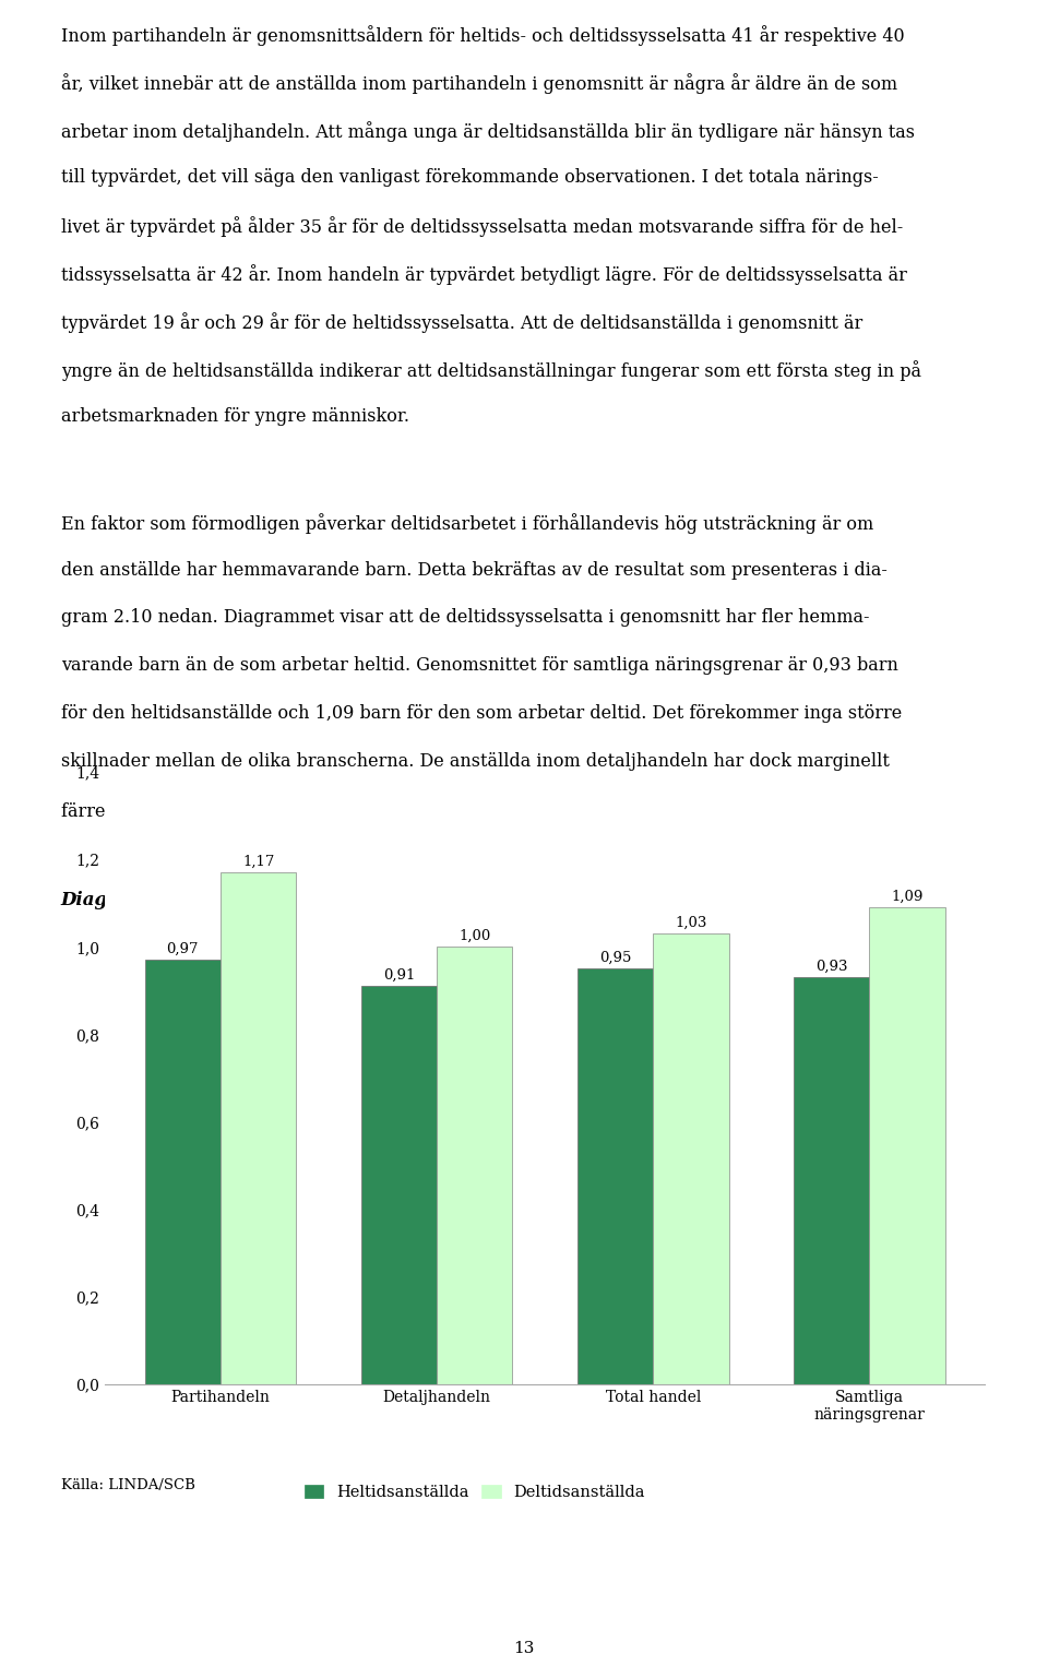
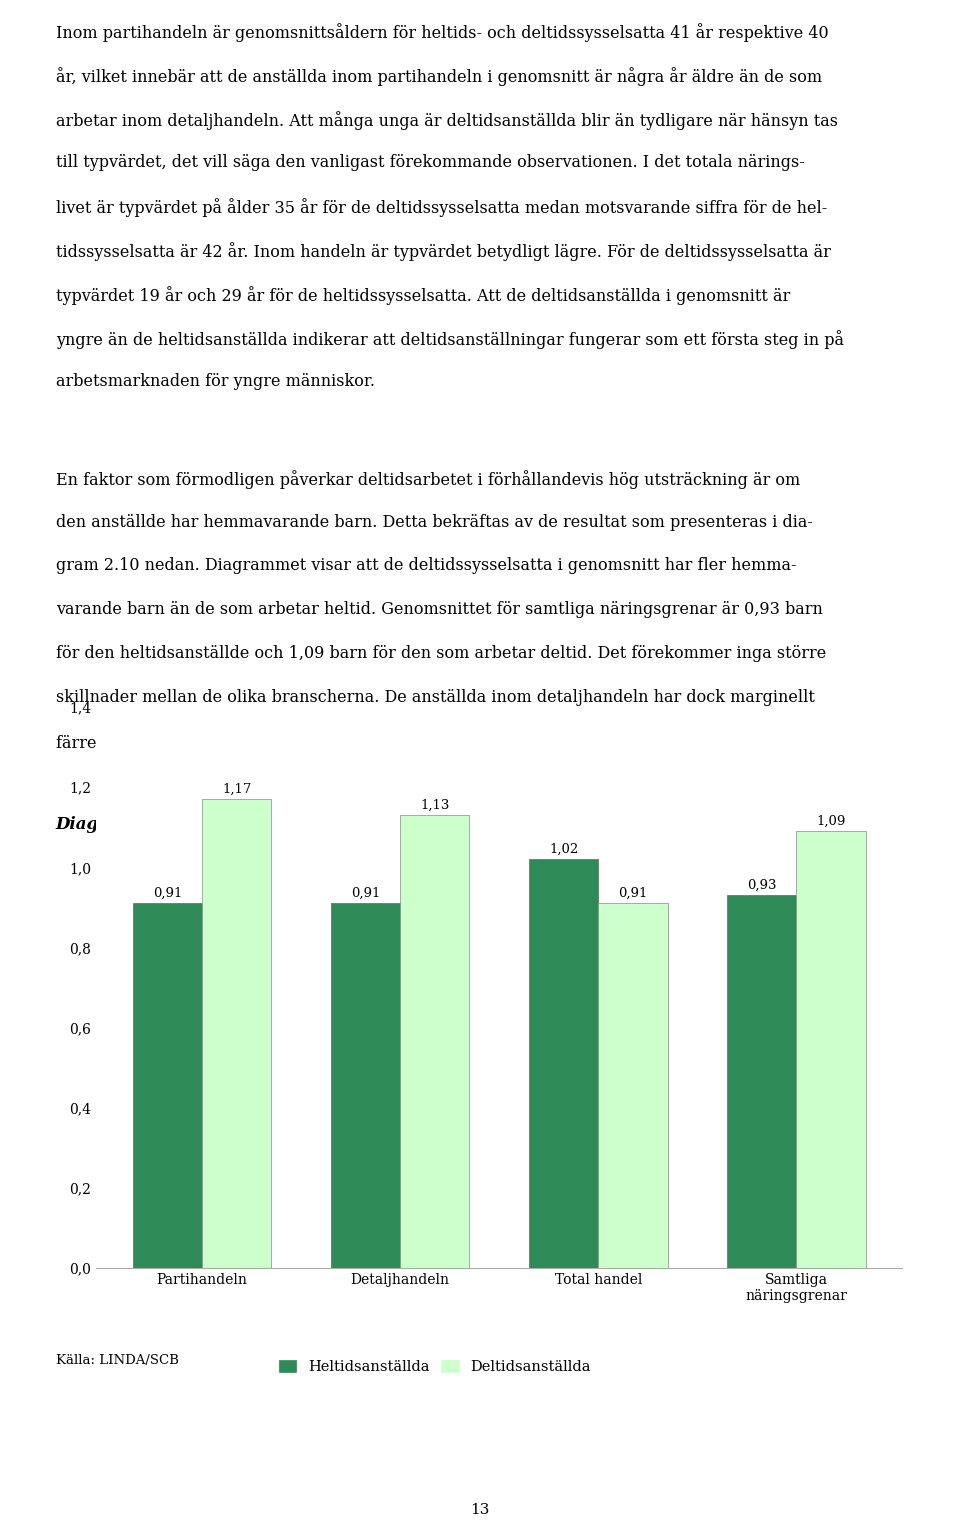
Heltidsanställda/Partihandeln: 0,97 -> 0,91
Deltidsanställda/Detaljhandeln: 1,00 -> 1,13
Heltidsanställda/Total handel: 0,95 -> 1,02
Deltidsanställda/Total handel: 1,03 -> 0,91
